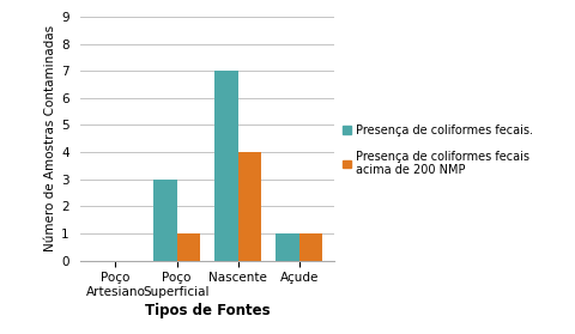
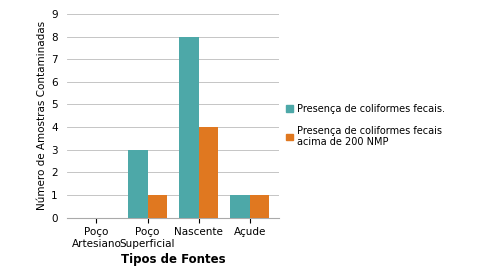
Presença de coliformes fecais./Nascente: 7 -> 8
